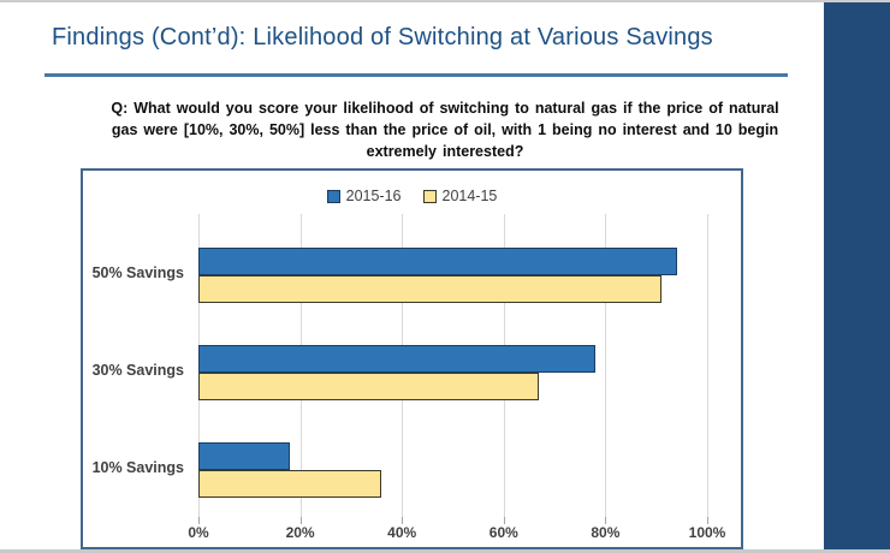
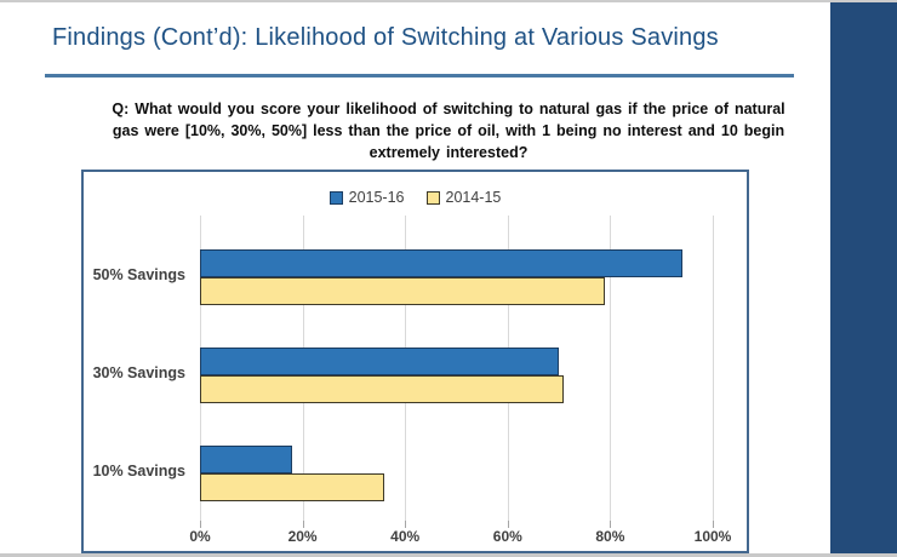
2014-15/50% Savings: 91% -> 79%
2015-16/30% Savings: 78% -> 70%
2014-15/30% Savings: 67% -> 71%
